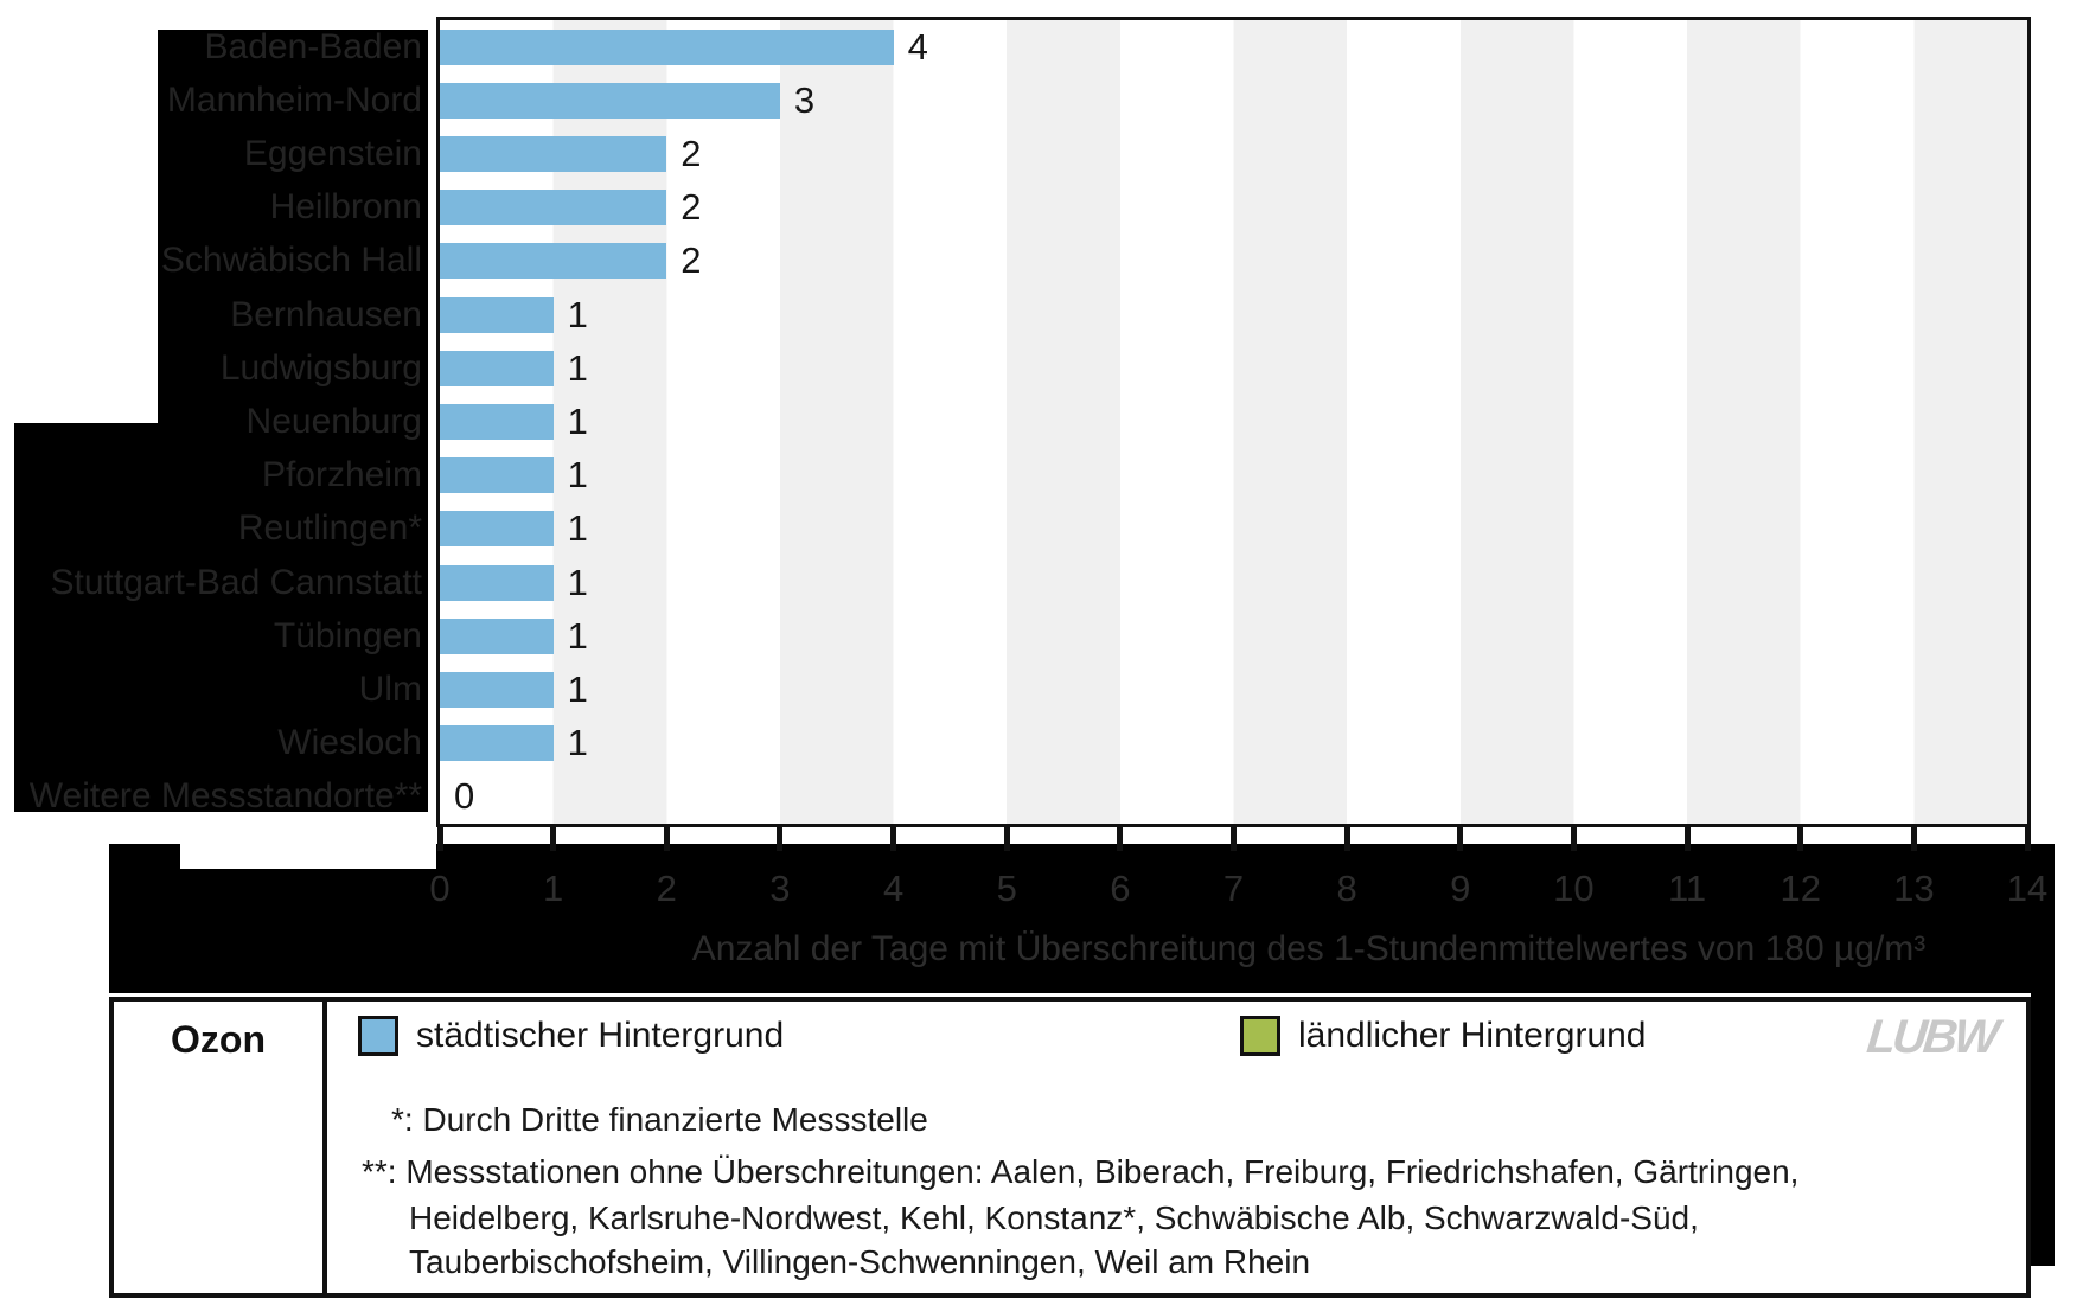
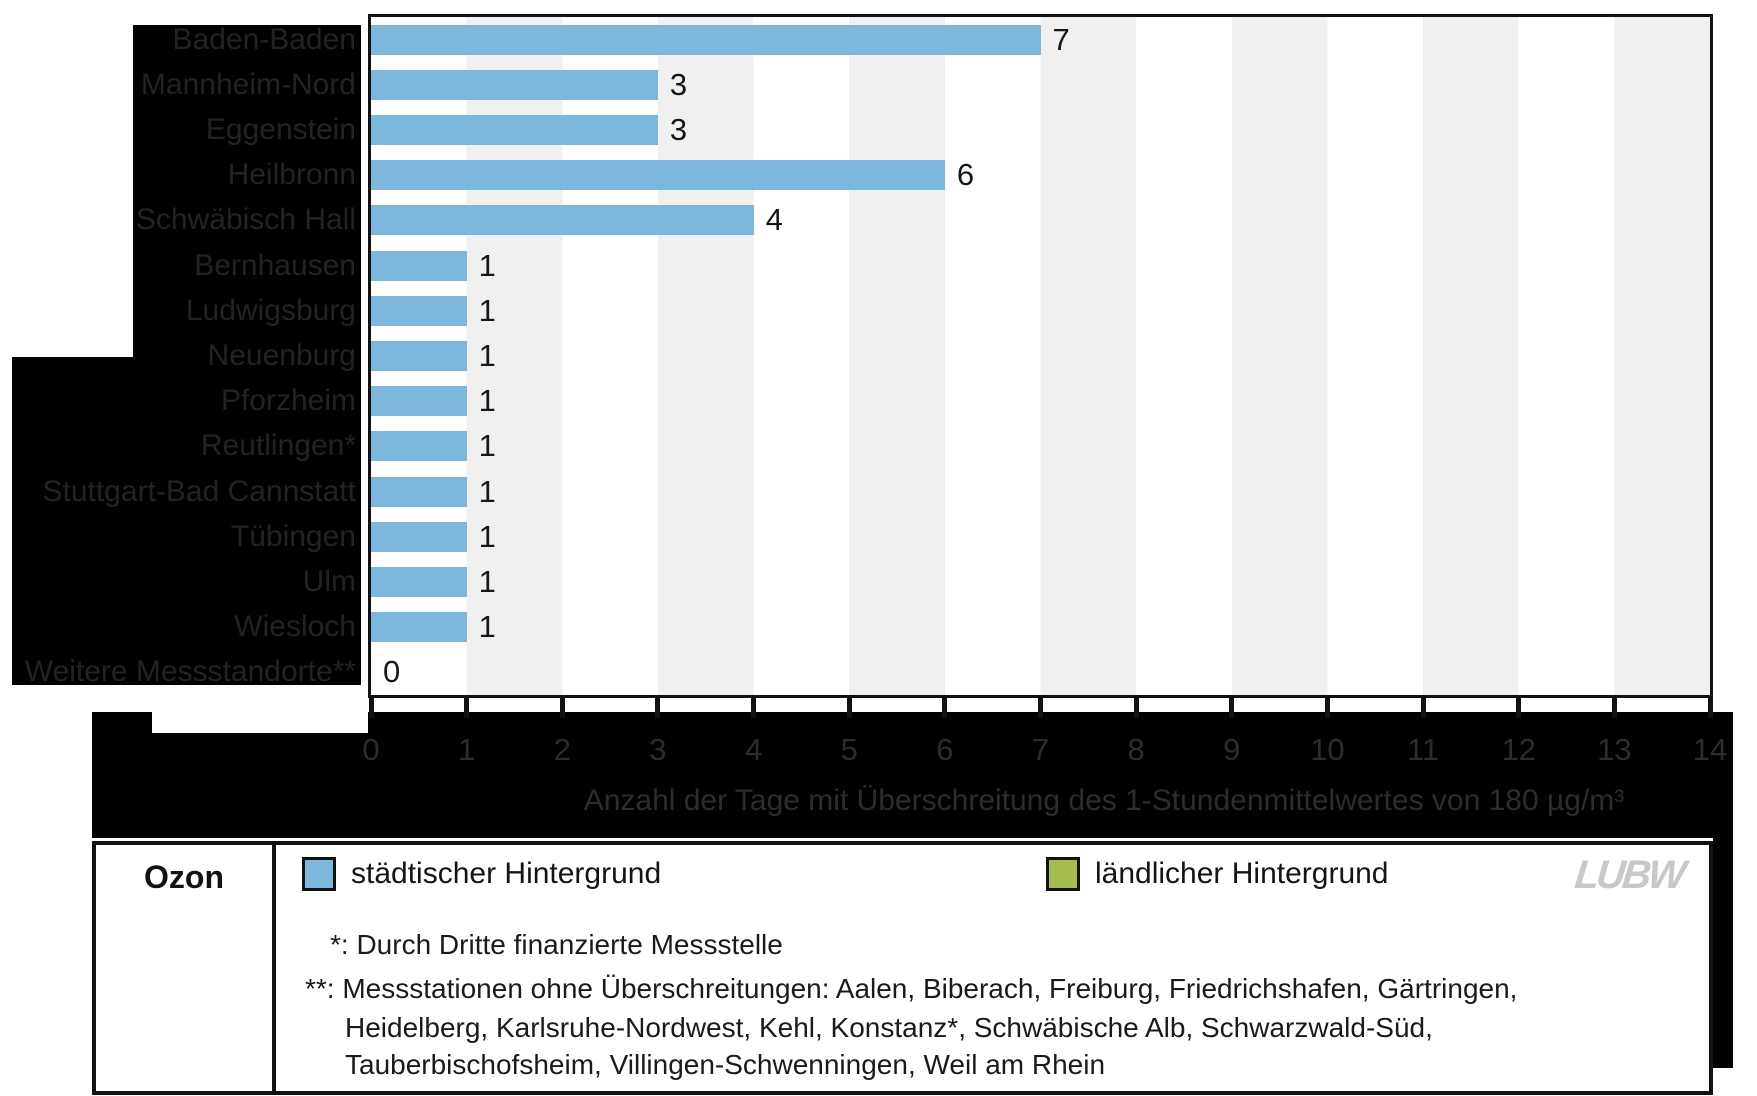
Baden-Baden: 4 -> 7
Eggenstein: 2 -> 3
Heilbronn: 2 -> 6
Schwäbisch Hall: 2 -> 4
